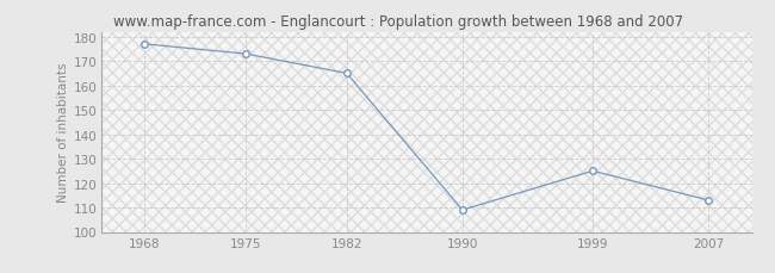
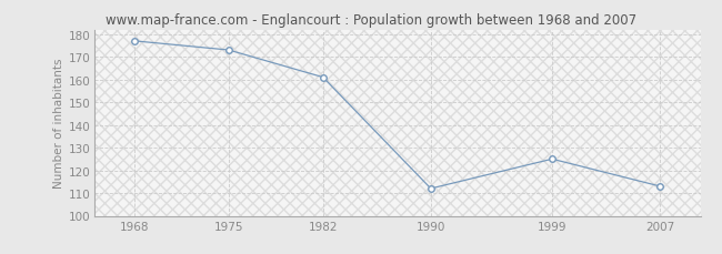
1982: 165 -> 161
1990: 109 -> 112
